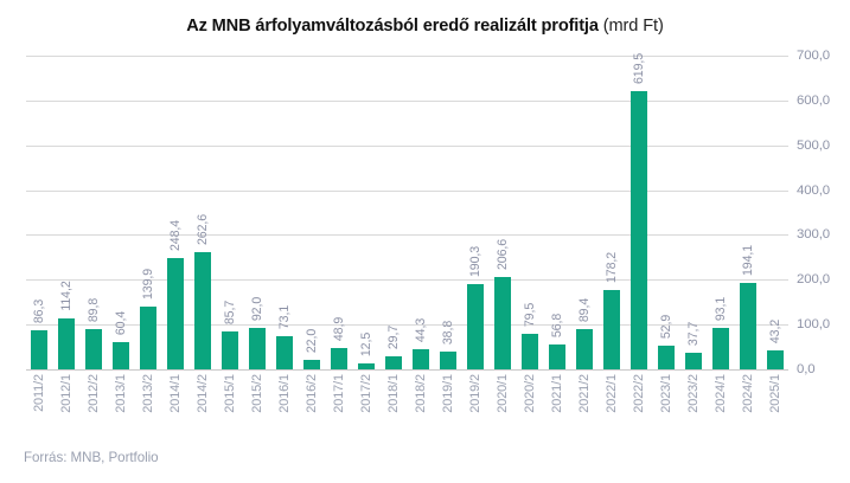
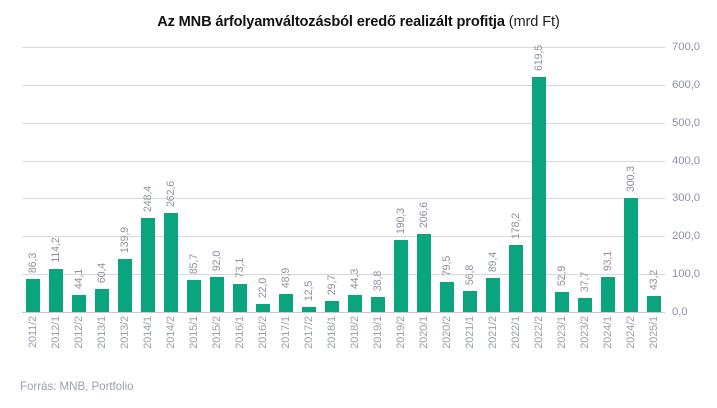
2012/2: 89,8 -> 44,1
2024/2: 194,1 -> 300,3
